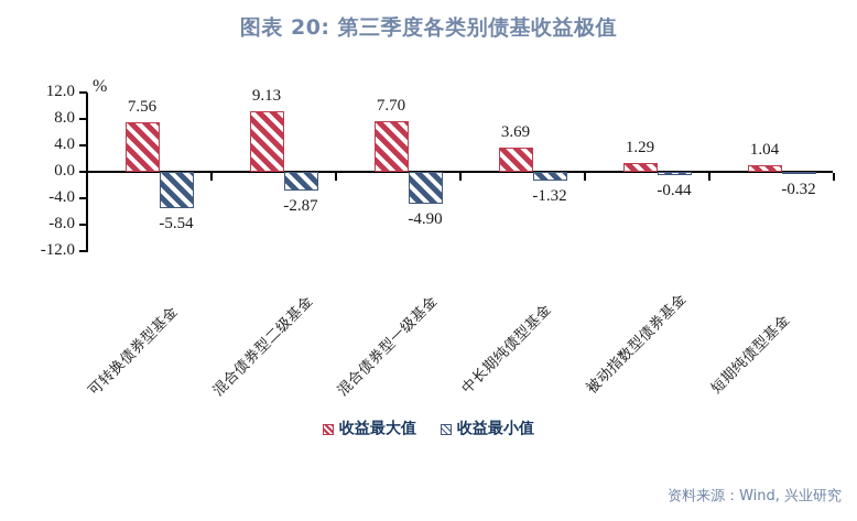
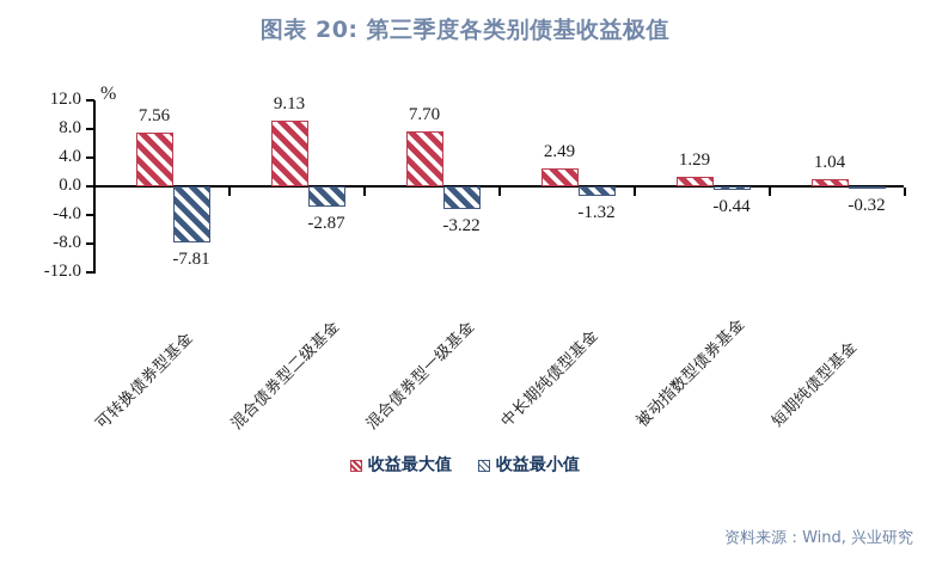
收益最小值/可转换债券型基金: -5.54 -> -7.81
收益最小值/混合债券型一级基金: -4.90 -> -3.22
收益最大值/中长期纯债型基金: 3.69 -> 2.49
